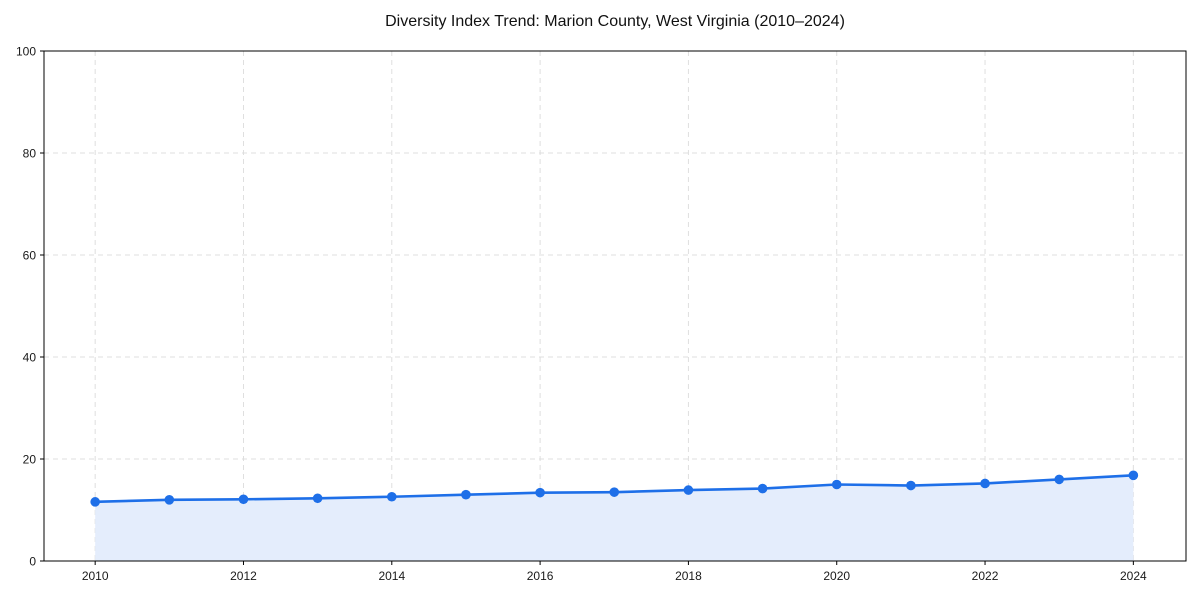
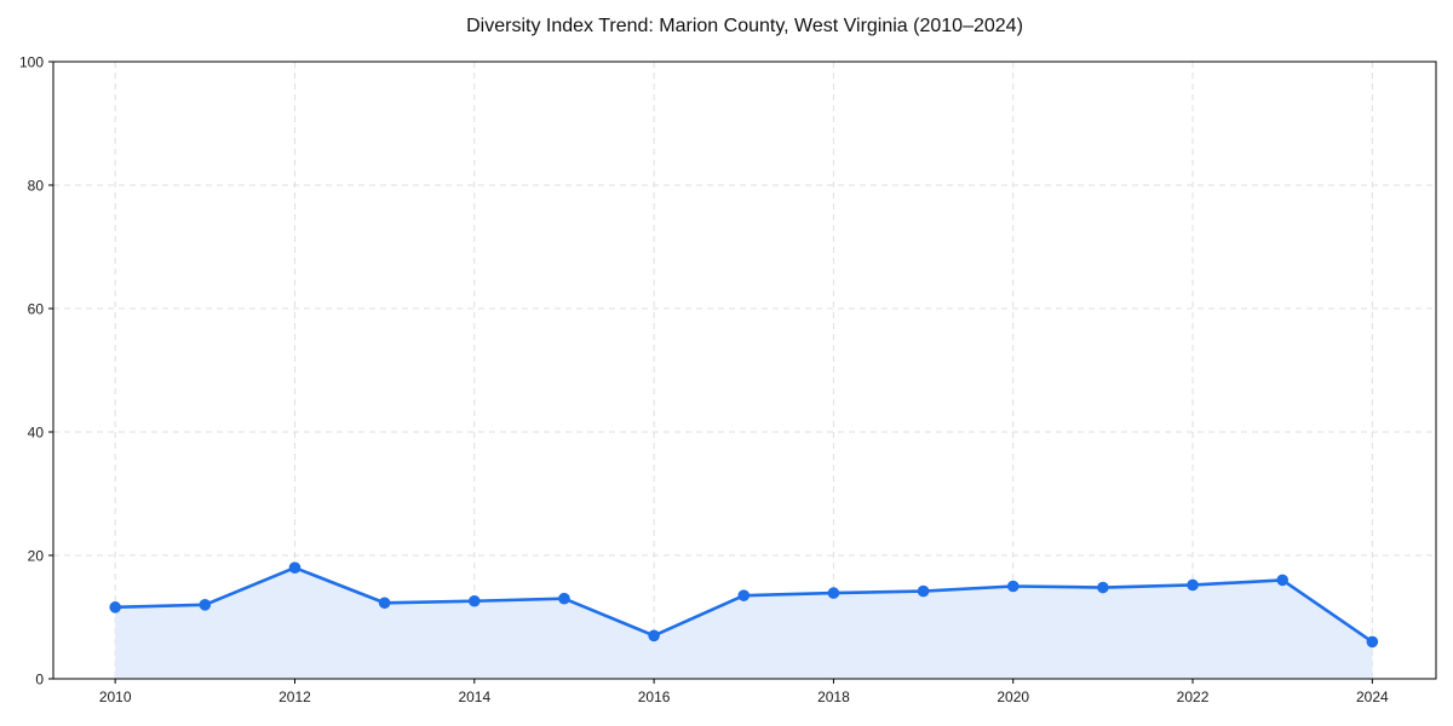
2012: 12 -> 18
2016: 13 -> 7
2024: 17 -> 6
